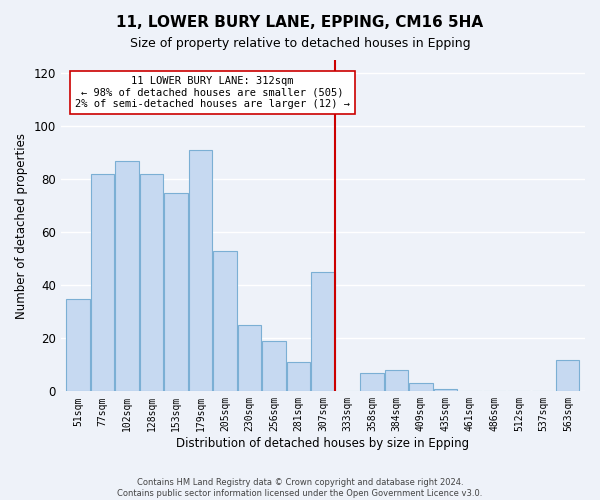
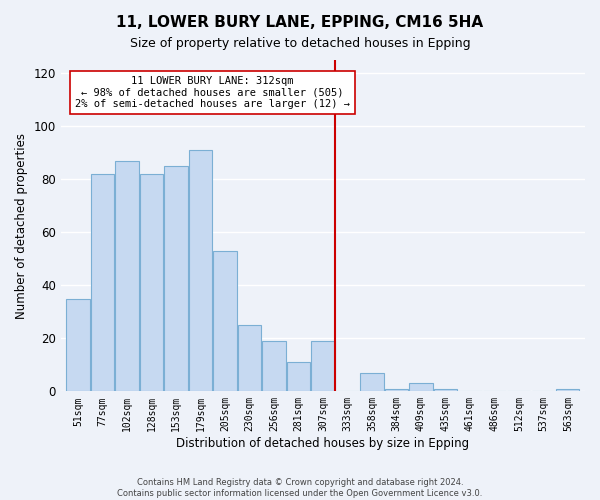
153sqm: 75 -> 85
307sqm: 45 -> 19
384sqm: 8 -> 1
563sqm: 12 -> 1
